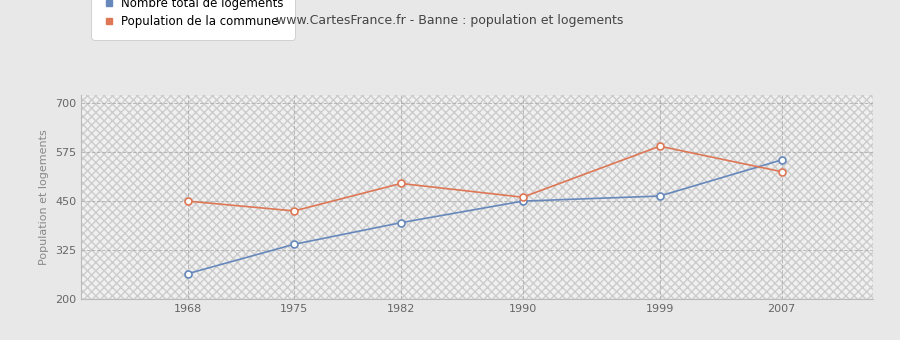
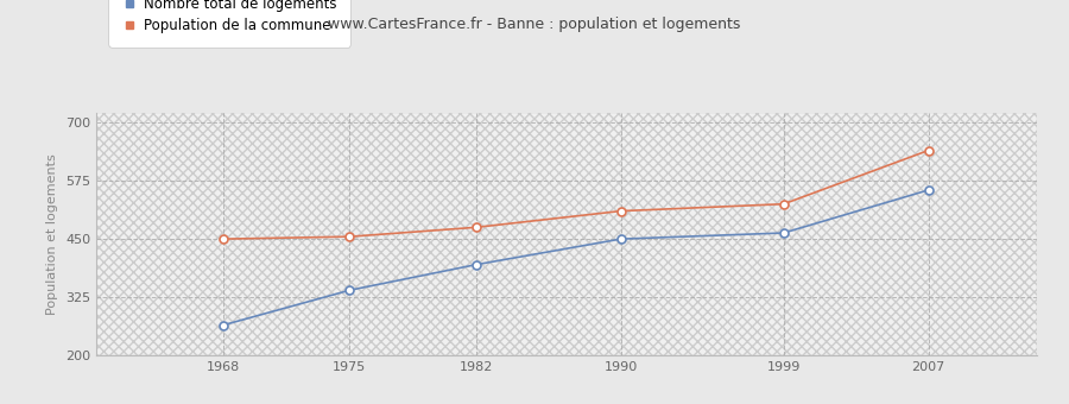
Population de la commune/1975: 425 -> 455
Population de la commune/1982: 495 -> 475
Population de la commune/1990: 460 -> 510
Population de la commune/1999: 590 -> 525
Population de la commune/2007: 525 -> 640
